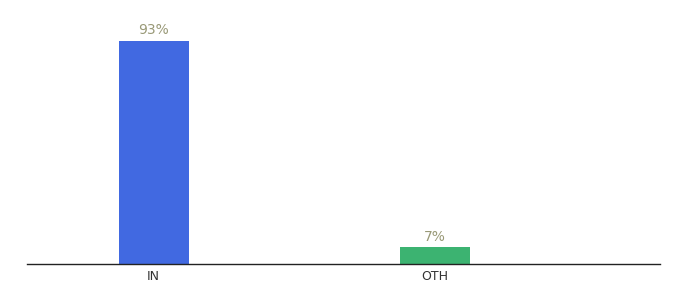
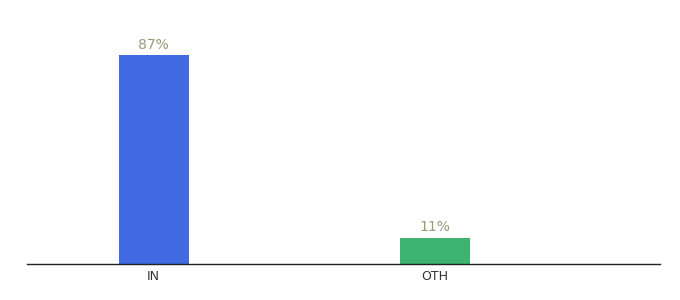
IN: 93% -> 87%
OTH: 7% -> 11%
